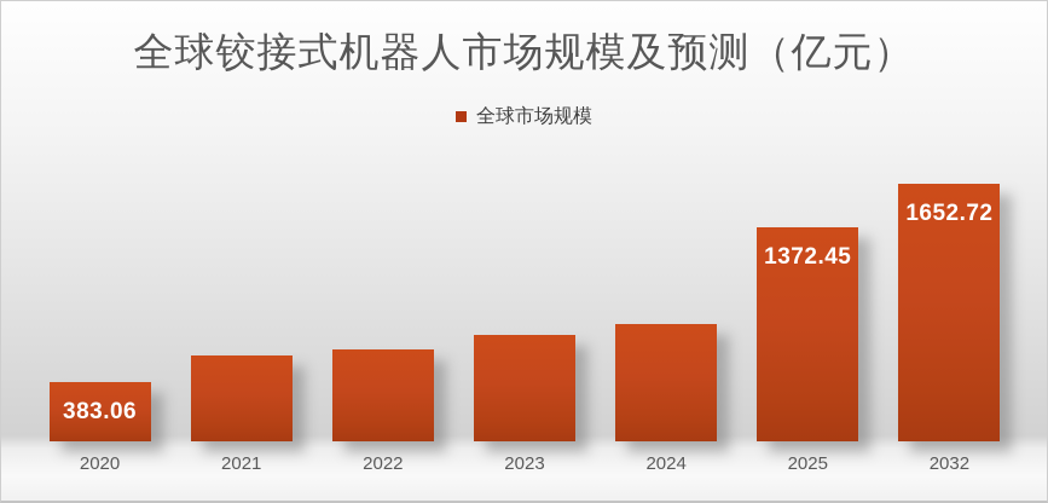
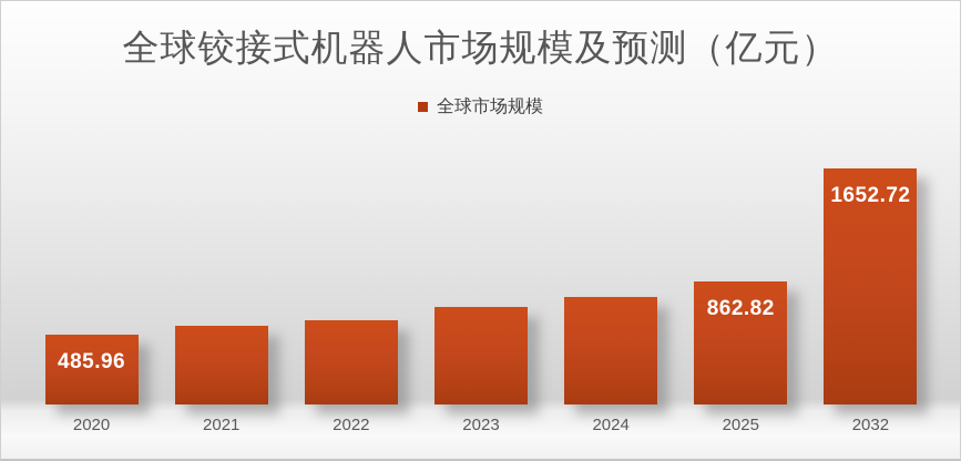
2020: 383.06 -> 485.96
2025: 1372.45 -> 862.82
